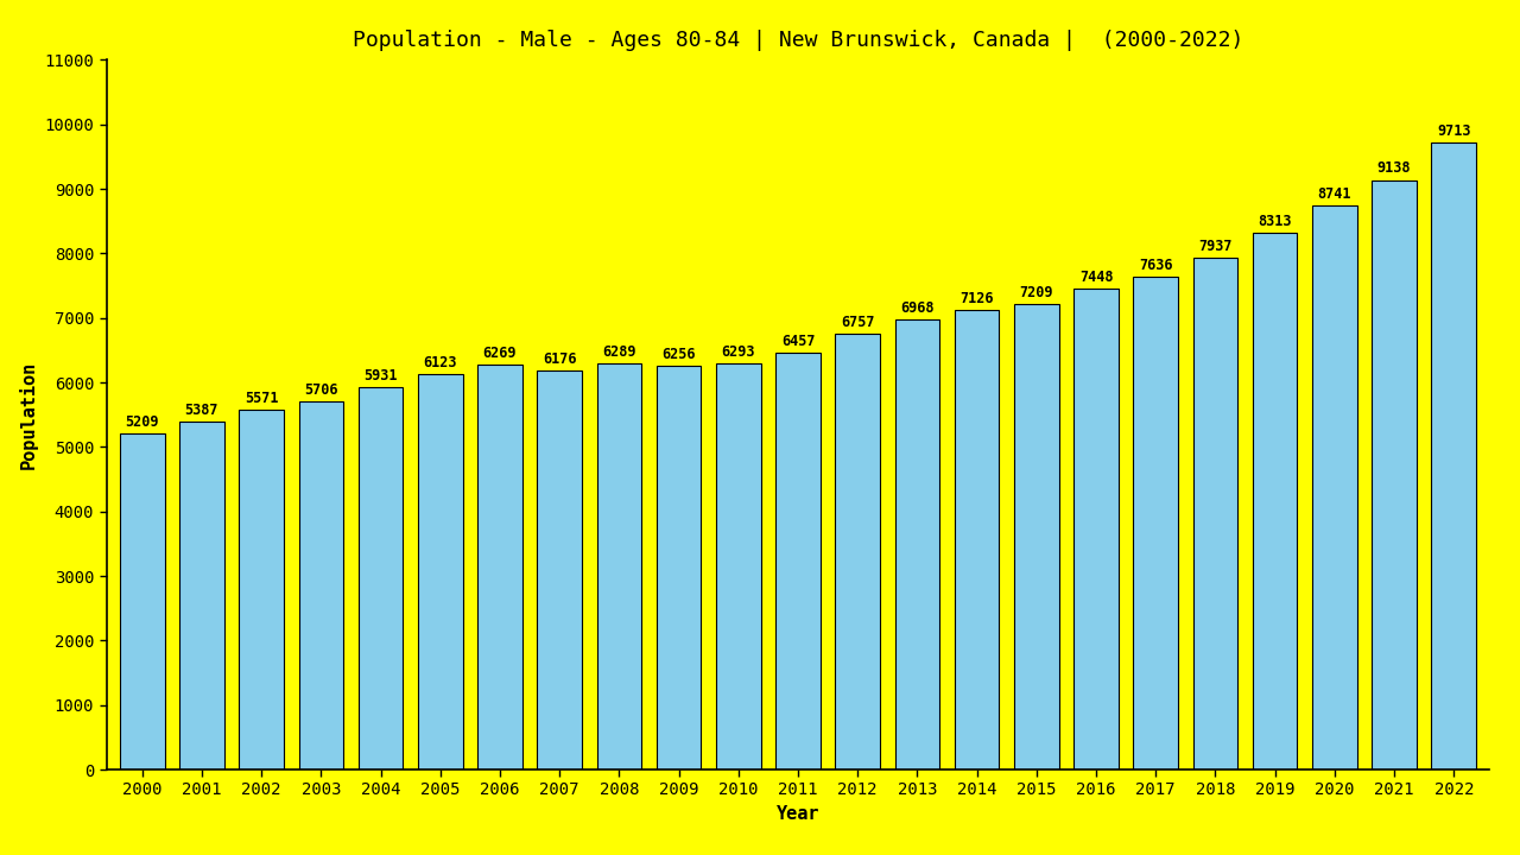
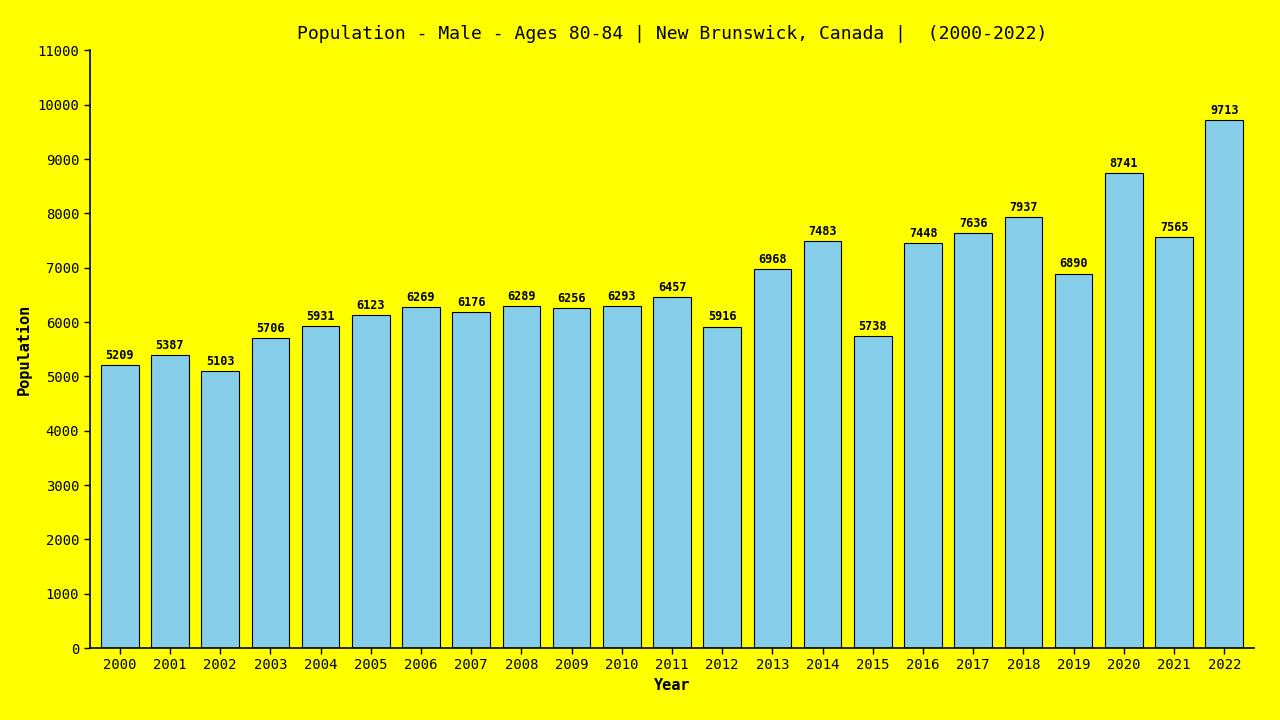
2002: 5571 -> 5103
2012: 6757 -> 5916
2014: 7126 -> 7483
2015: 7209 -> 5738
2019: 8313 -> 6890
2021: 9138 -> 7565
